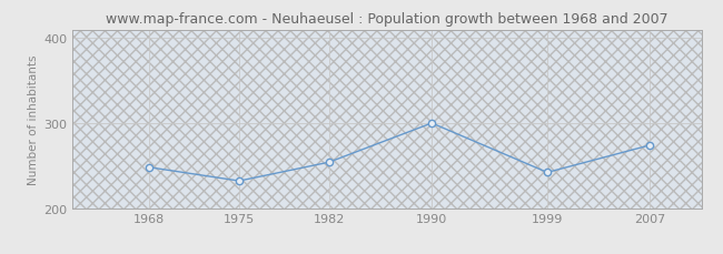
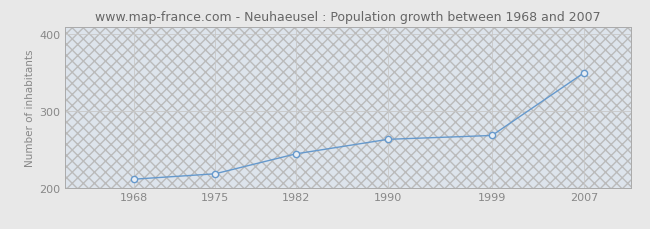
1968: 248 -> 211
1975: 232 -> 218
1982: 254 -> 244
1990: 300 -> 263
1999: 242 -> 268
2007: 274 -> 350
